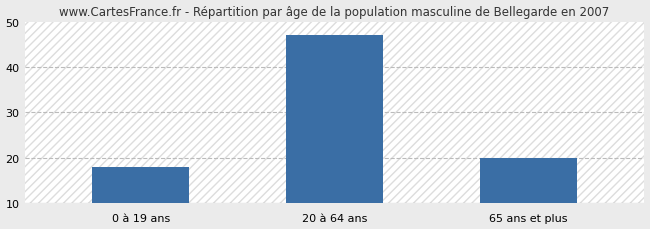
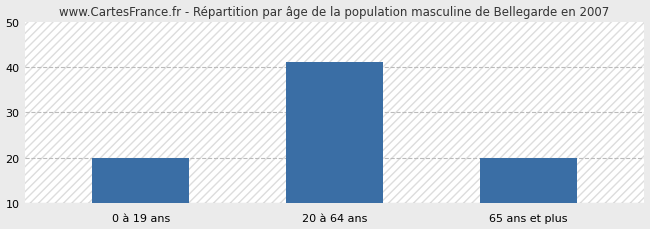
0 à 19 ans: 18 -> 20
20 à 64 ans: 47 -> 41
